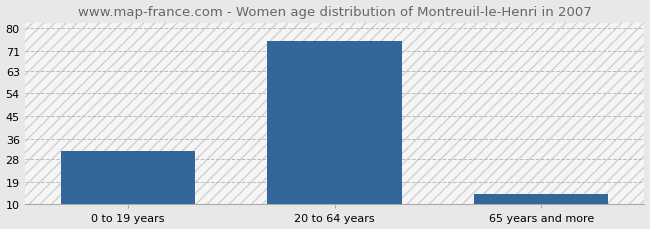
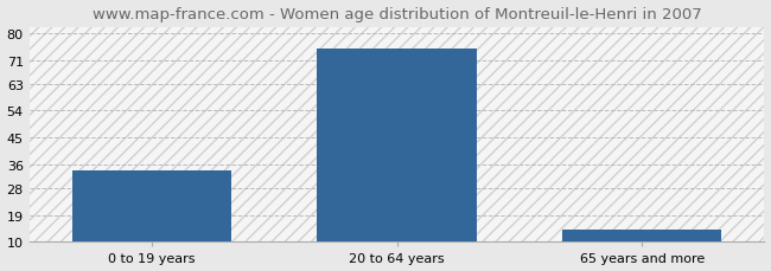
0 to 19 years: 31 -> 34
